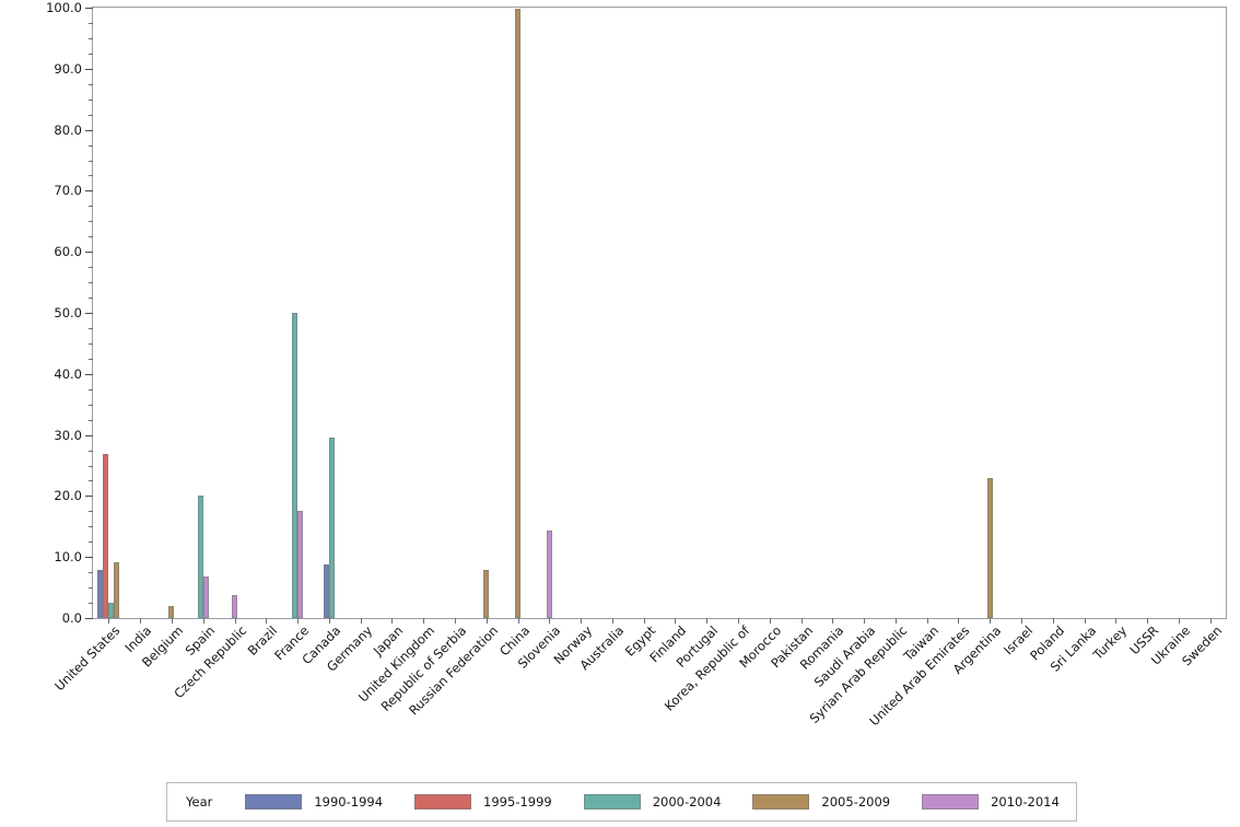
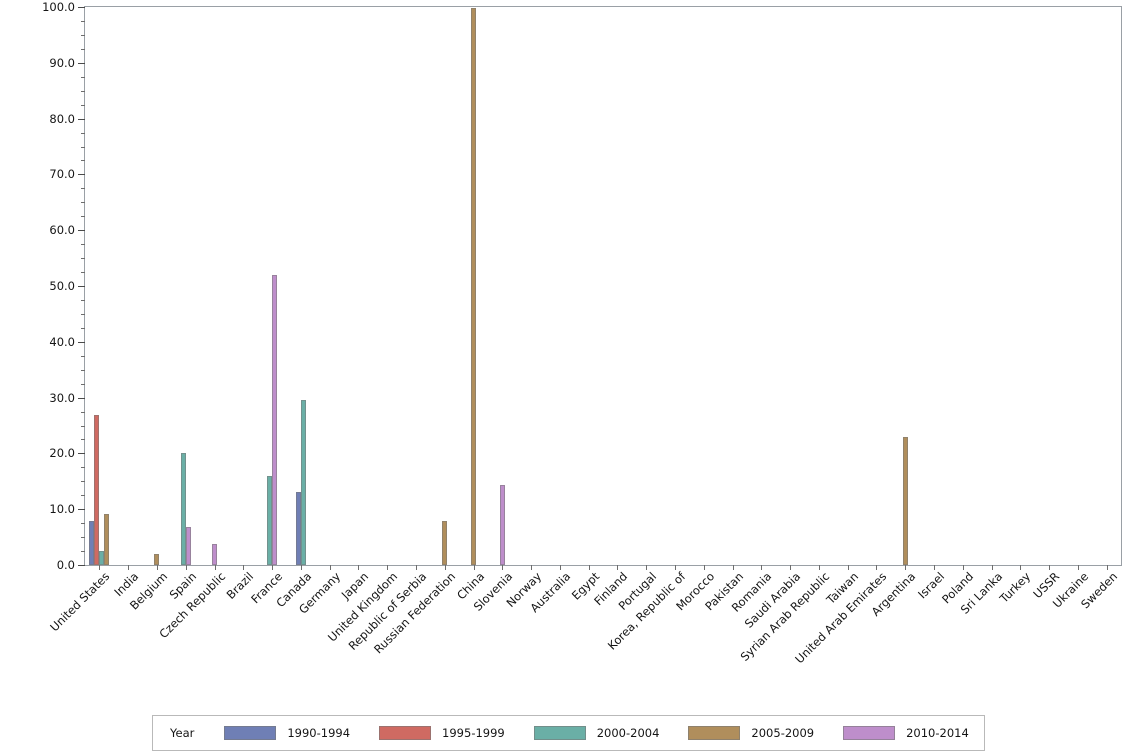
2000-2004/France: 50 -> 16
2010-2014/France: 18 -> 52
1990-1994/Canada: 9 -> 13
